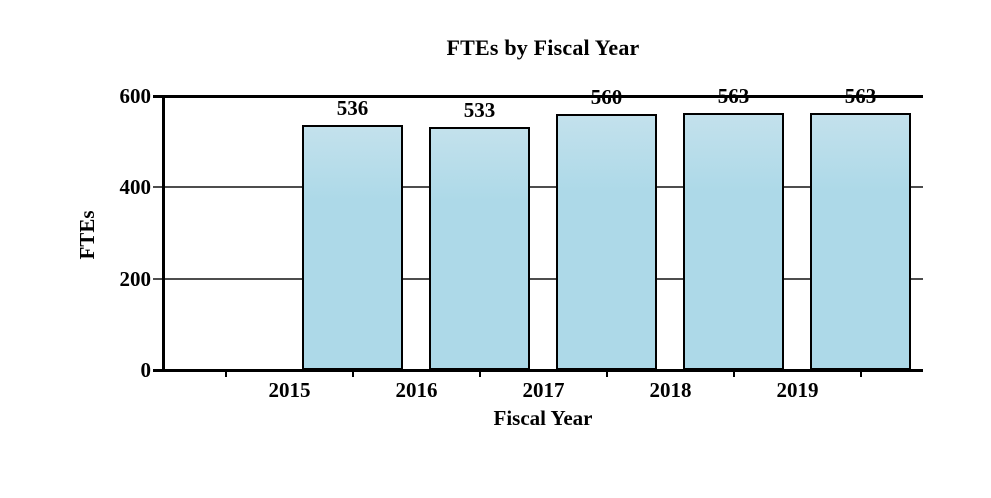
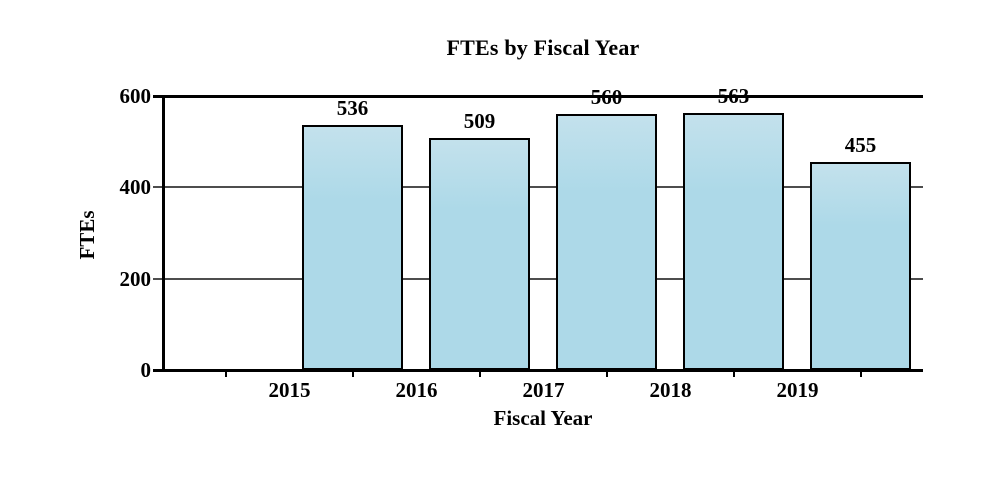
2016: 533 -> 509
2019: 563 -> 455
